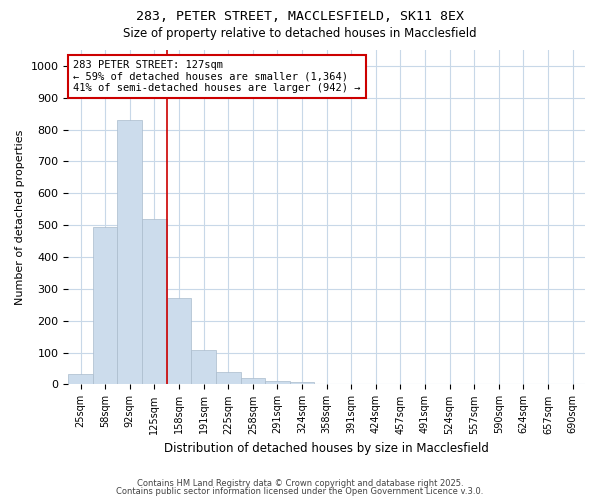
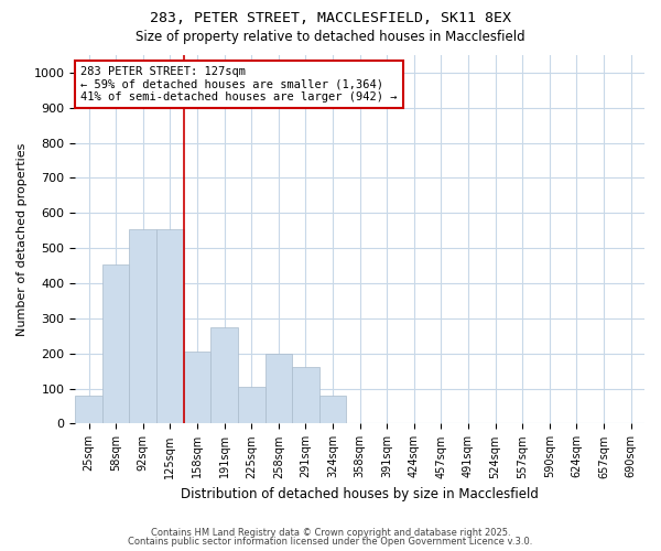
25sqm: 33 -> 80
58sqm: 493 -> 455
92sqm: 830 -> 555
125sqm: 520 -> 555
158sqm: 270 -> 205
191sqm: 108 -> 275
225sqm: 40 -> 105
258sqm: 20 -> 200
291sqm: 10 -> 160
324sqm: 8 -> 80
